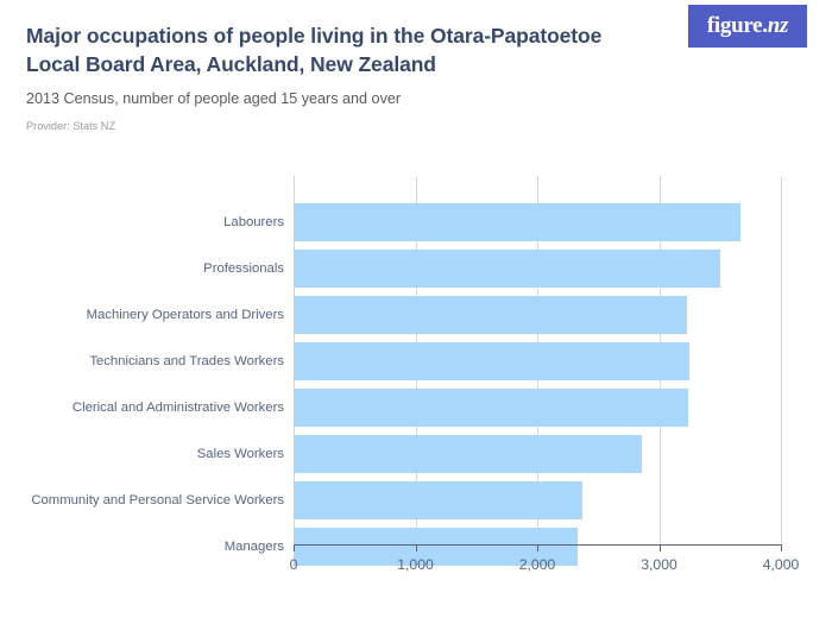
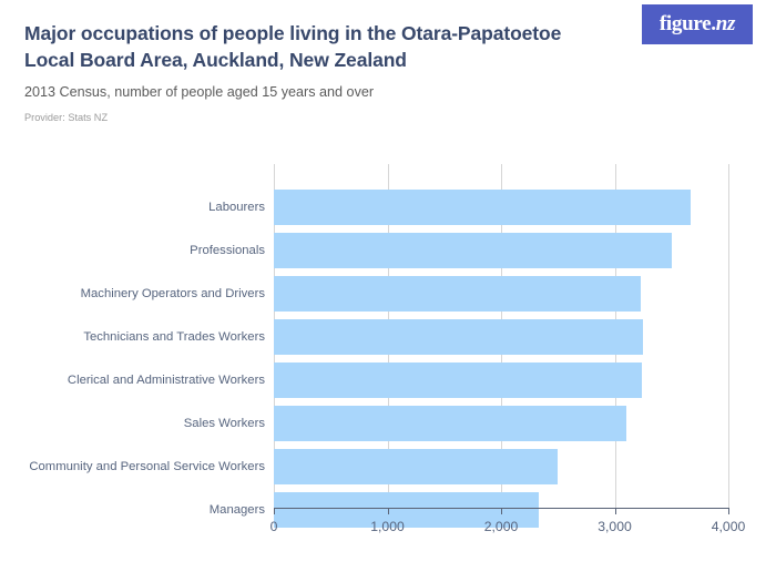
Sales Workers: 2900 -> 3100
Community and Personal Service Workers: 2400 -> 2500
